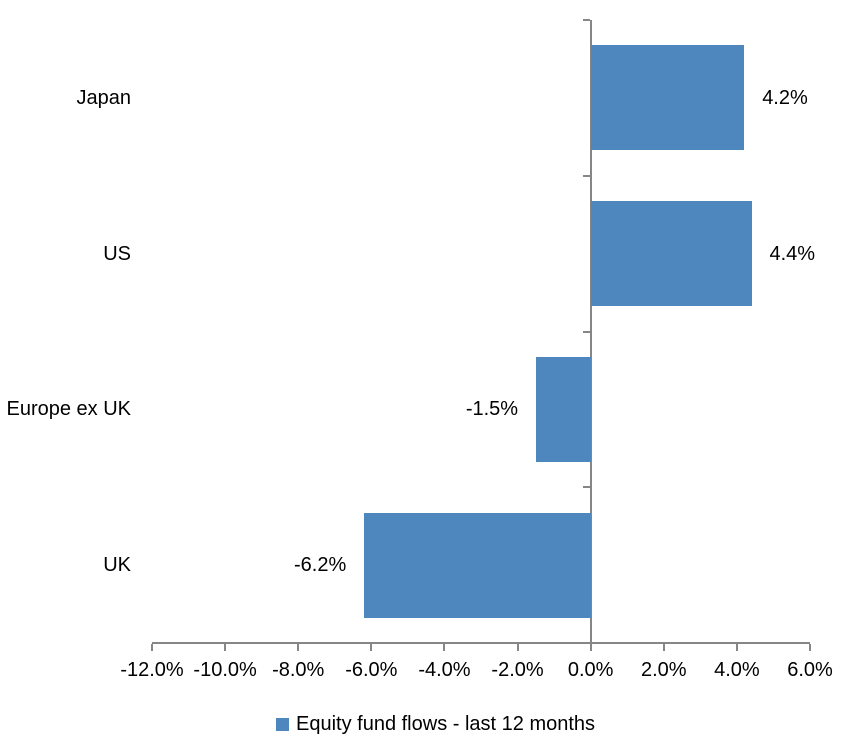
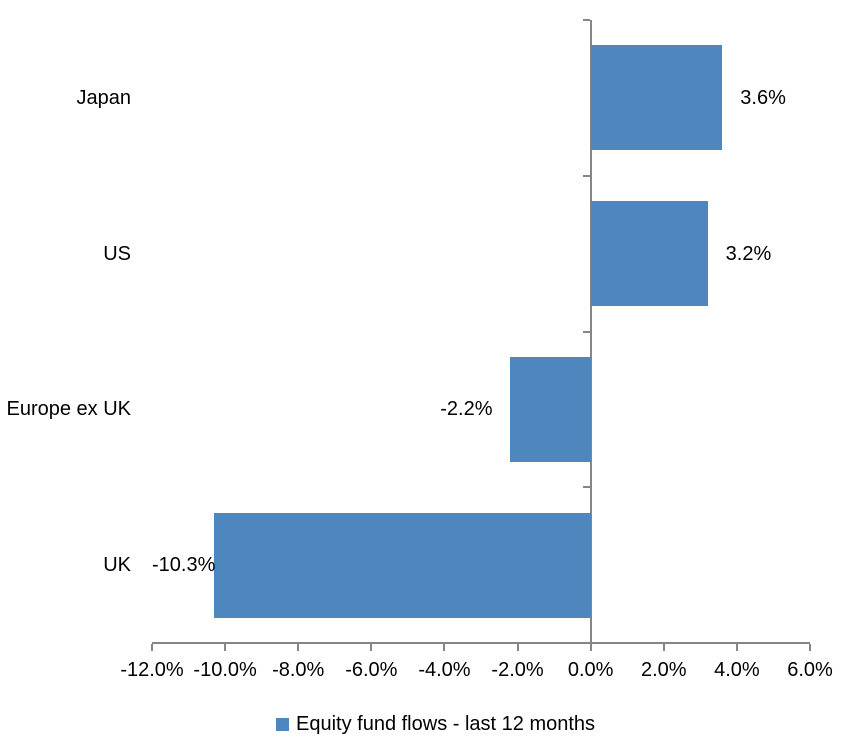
Japan: 4.2% -> 3.6%
US: 4.4% -> 3.2%
Europe ex UK: -1.5% -> -2.2%
UK: -6.2% -> -10.3%
